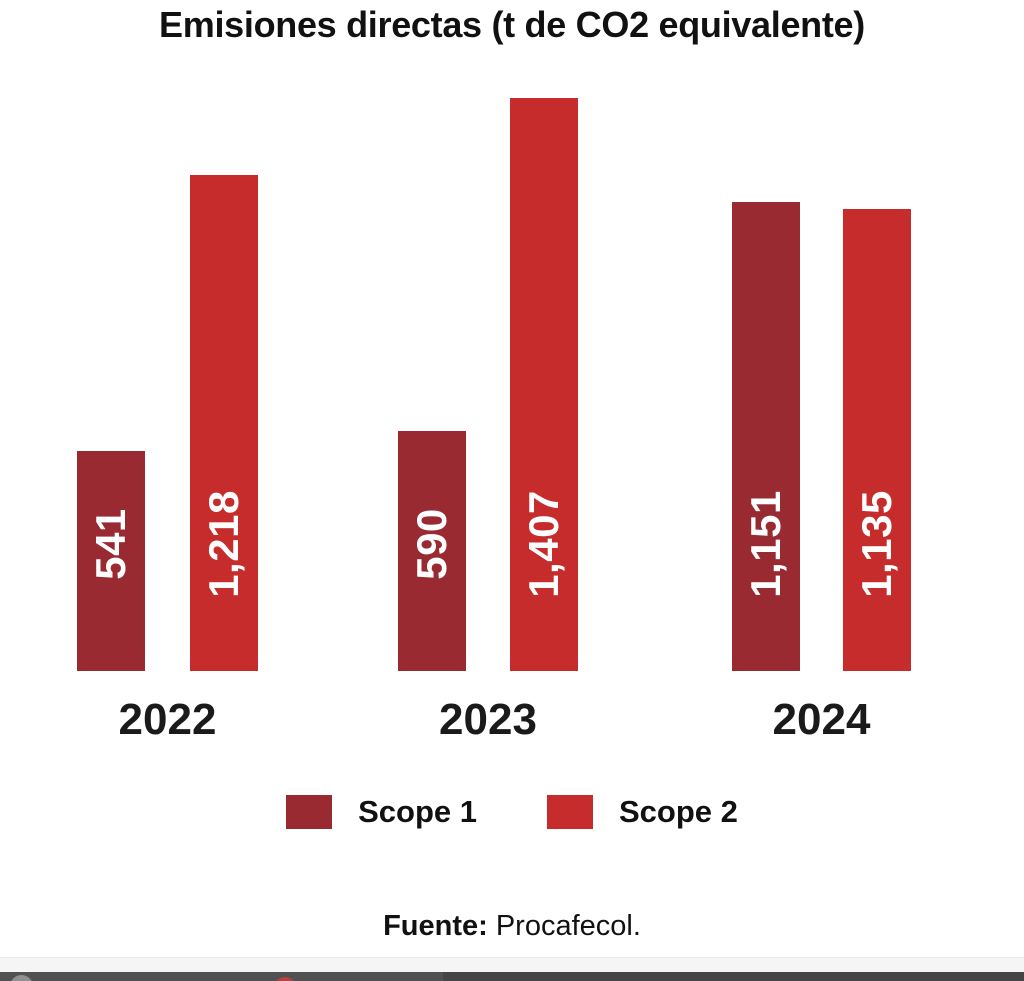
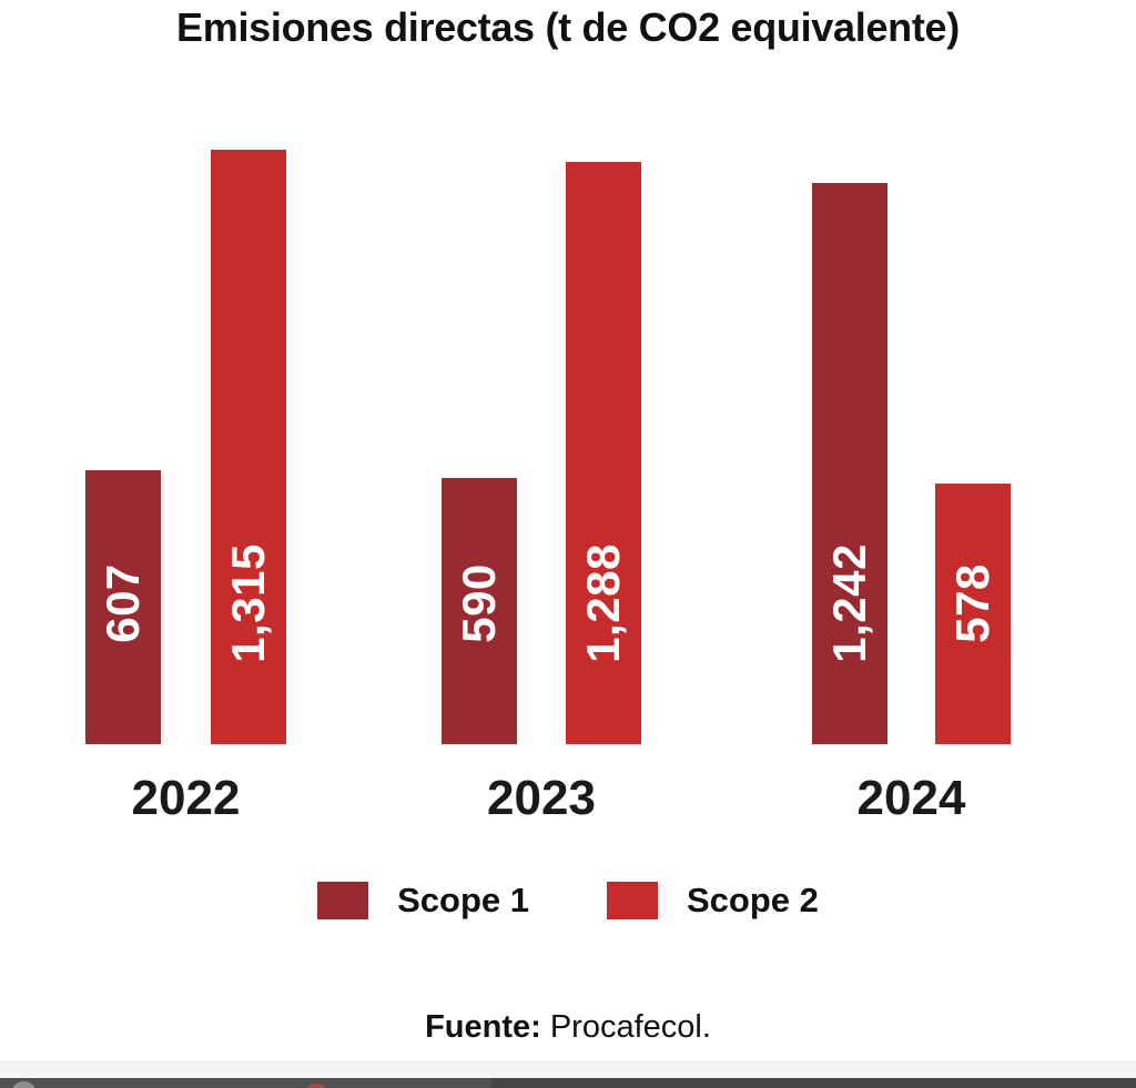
Scope 1/2022: 541 -> 607
Scope 2/2022: 1,218 -> 1,315
Scope 2/2023: 1,407 -> 1,288
Scope 1/2024: 1,151 -> 1,242
Scope 2/2024: 1,135 -> 578
